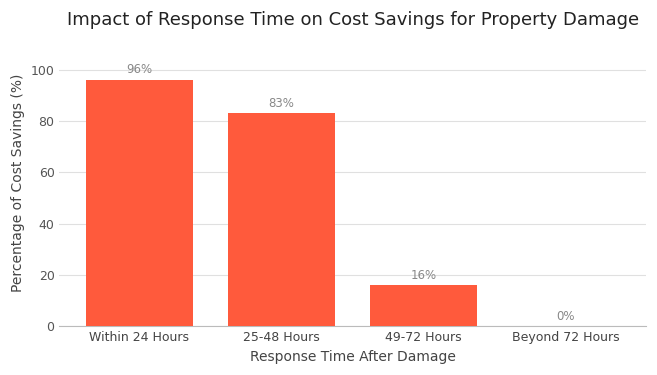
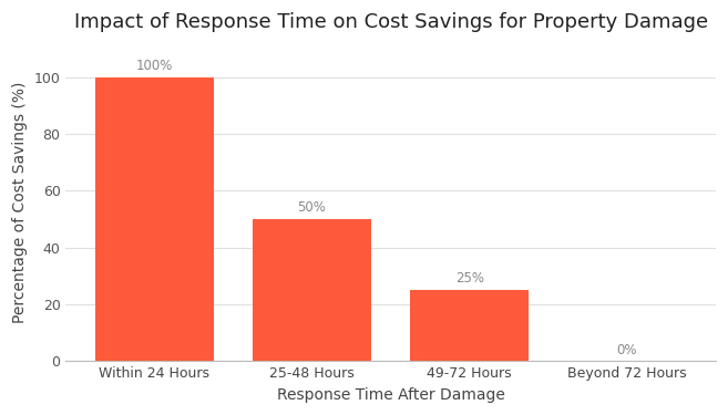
Within 24 Hours: 96% -> 100%
25-48 Hours: 83% -> 50%
49-72 Hours: 16% -> 25%
